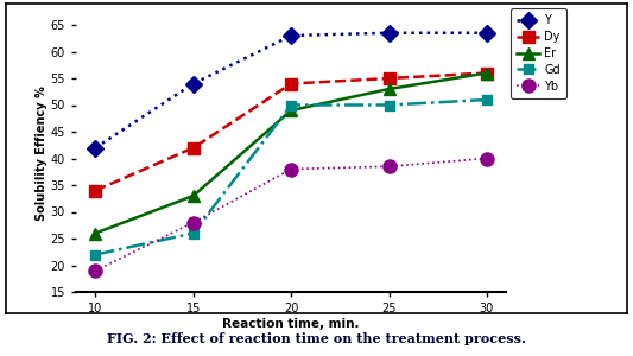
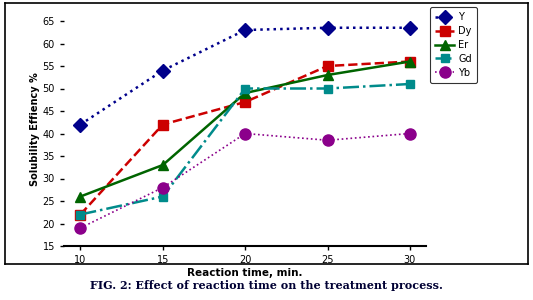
Dy/10: 34 -> 22
Dy/20: 54 -> 47
Yb/20: 38.0 -> 40.0
